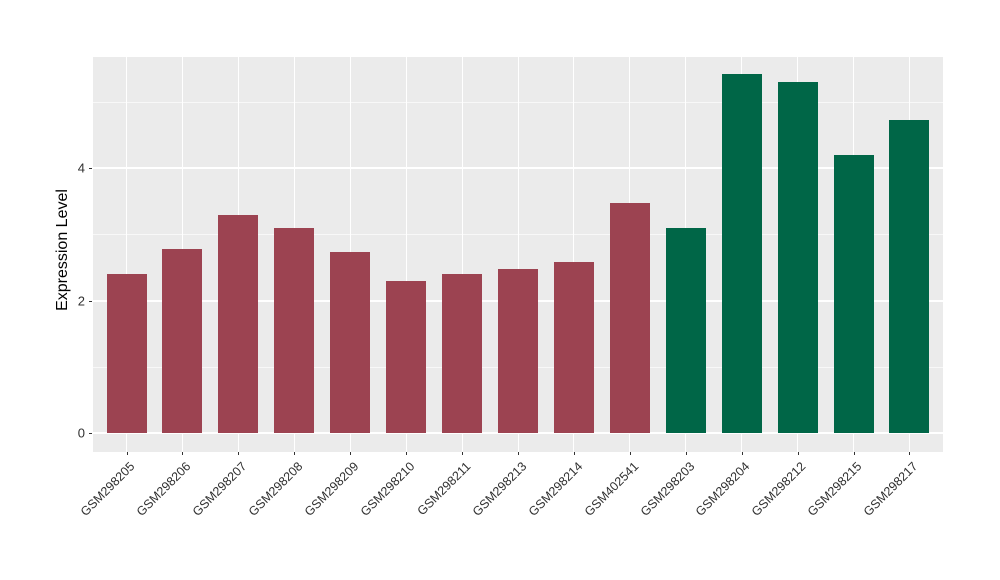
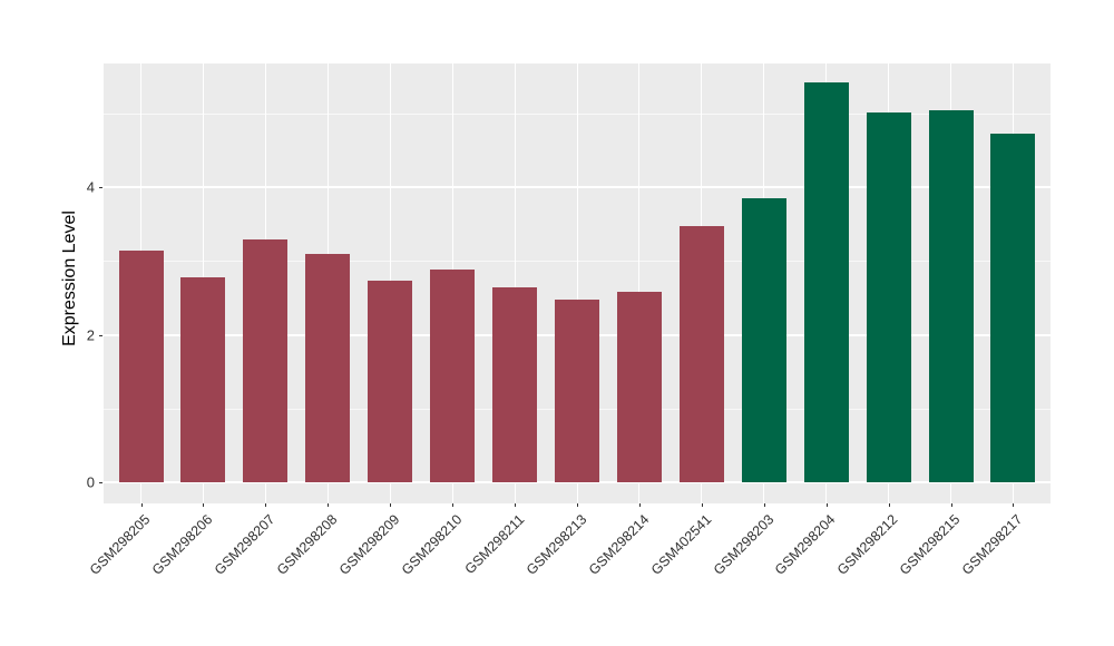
GSM298205: 2.4 -> 3.1
GSM298210: 2.3 -> 2.9
GSM298211: 2.4 -> 2.6
GSM298203: 3.1 -> 3.9
GSM298212: 5.3 -> 5.0
GSM298215: 4.2 -> 5.0
